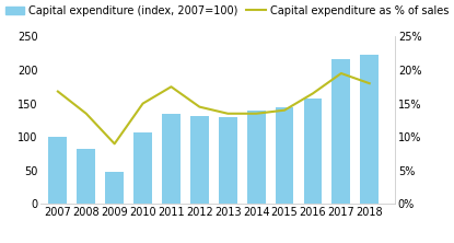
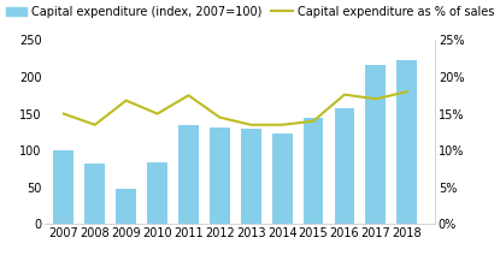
Capital expenditure as % of sales/2007: 16.8% -> 15.0%
Capital expenditure as % of sales/2009: 9.0% -> 16.8%
Capital expenditure (index, 2007=100)/2010: 107 -> 84
Capital expenditure (index, 2007=100)/2014: 140 -> 124
Capital expenditure as % of sales/2016: 16.5% -> 17.6%
Capital expenditure as % of sales/2017: 19.5% -> 17.0%
